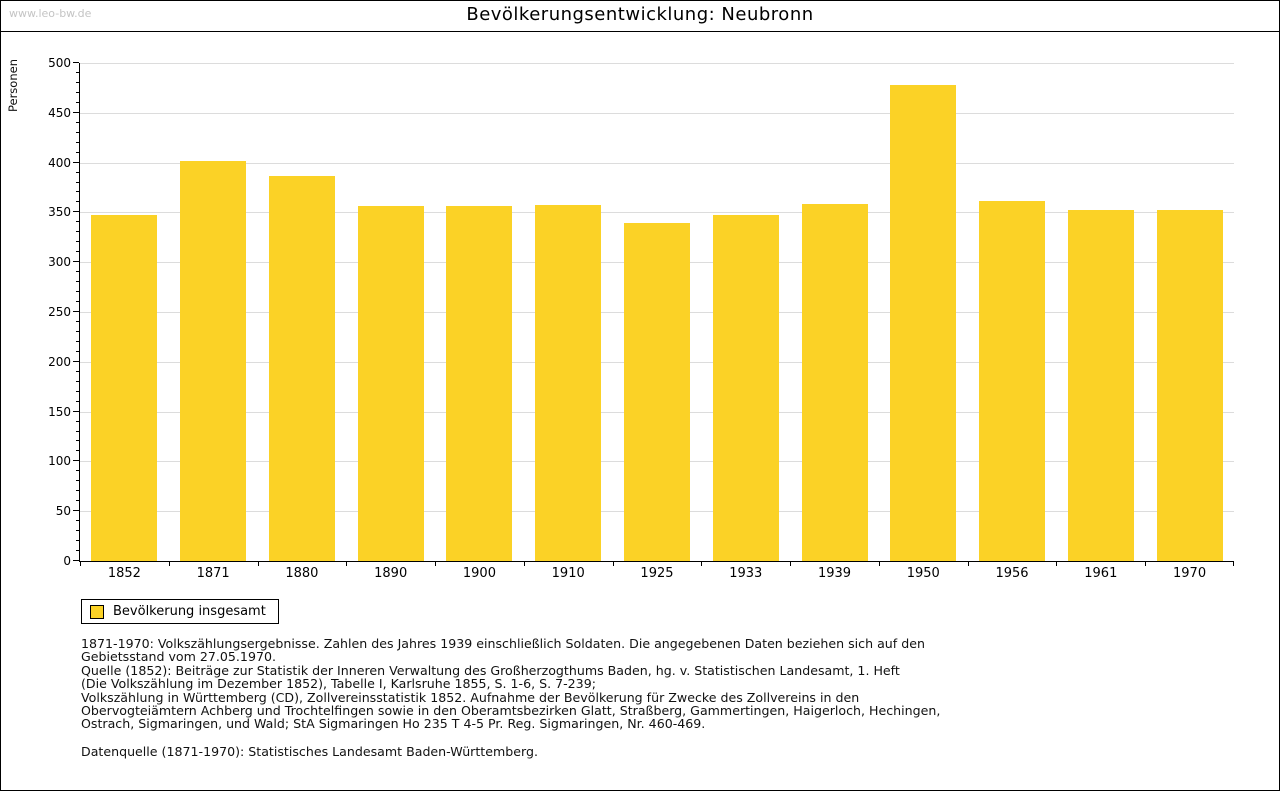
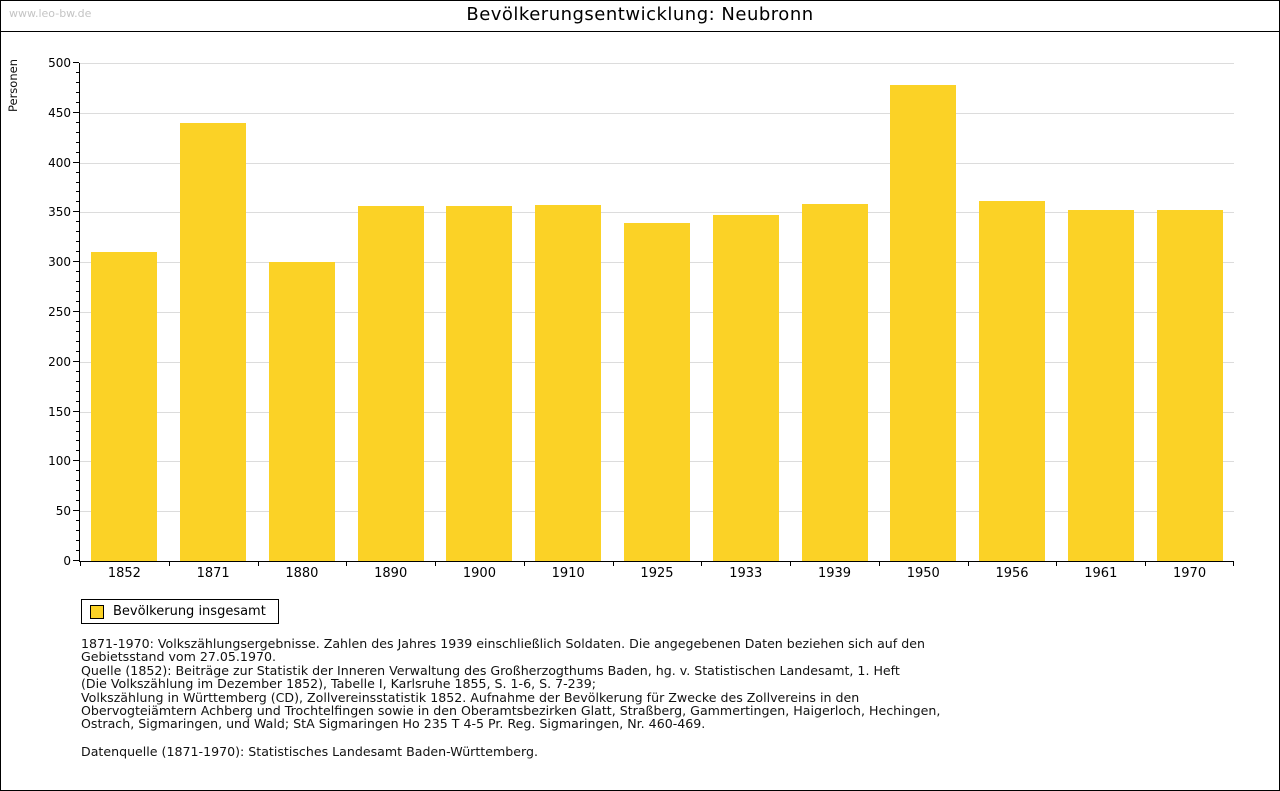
1852: 350 -> 310
1871: 400 -> 440
1880: 390 -> 300
